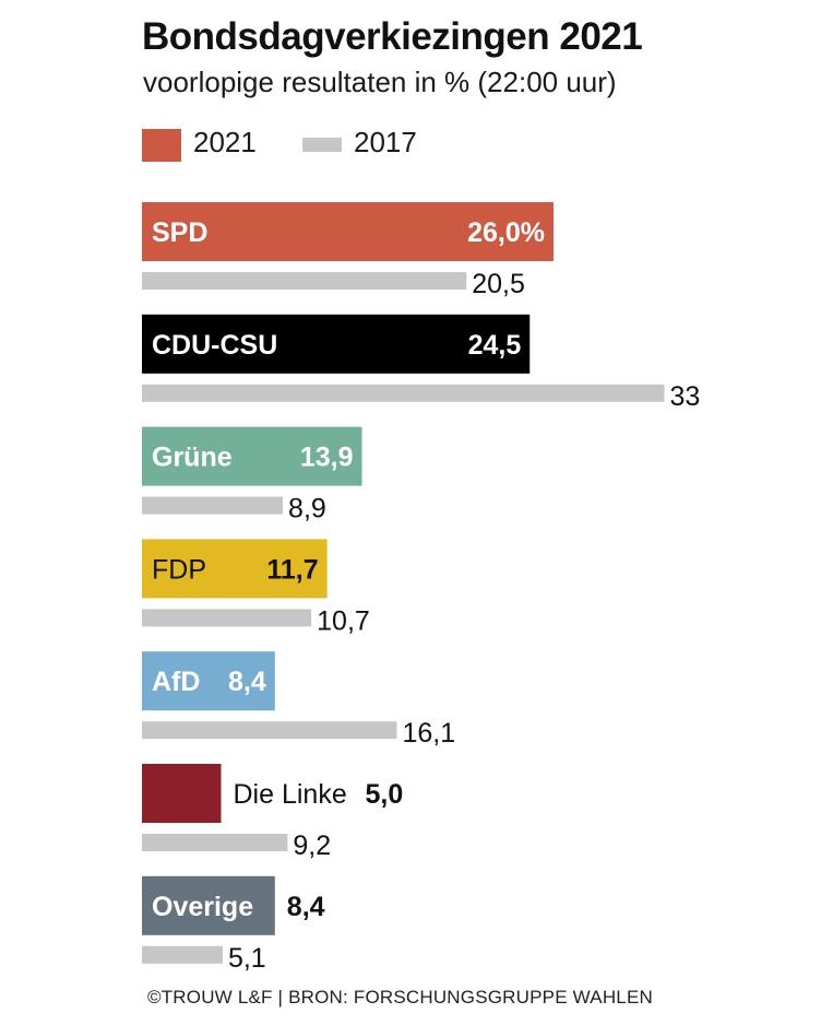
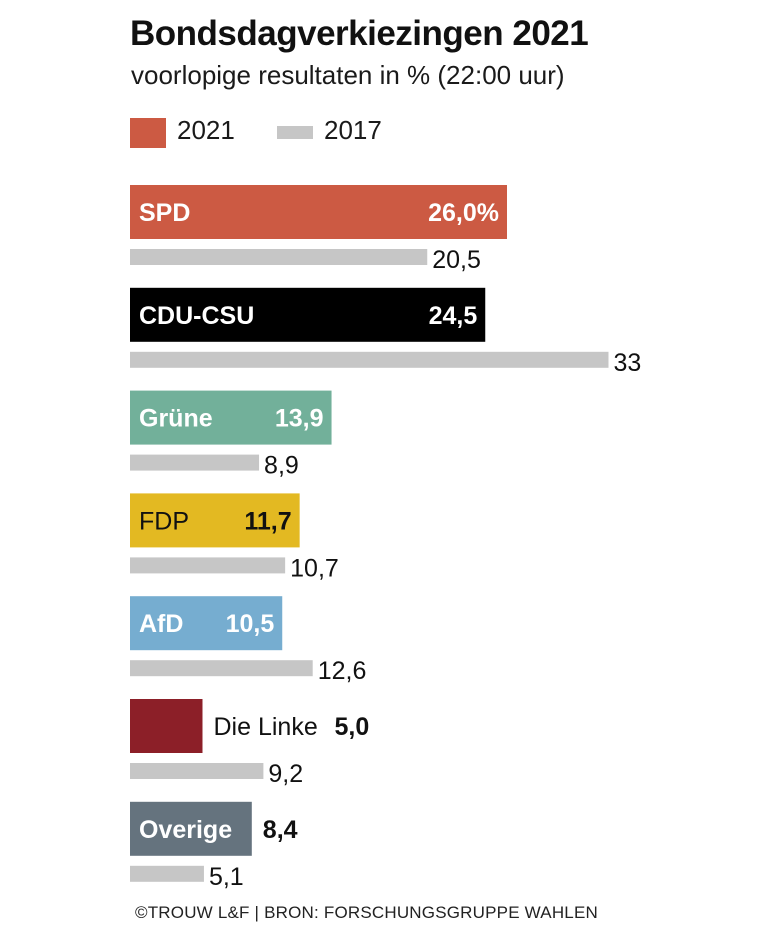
2021/AfD: 8,4 -> 10,5
2017/AfD: 16,1 -> 12,6
